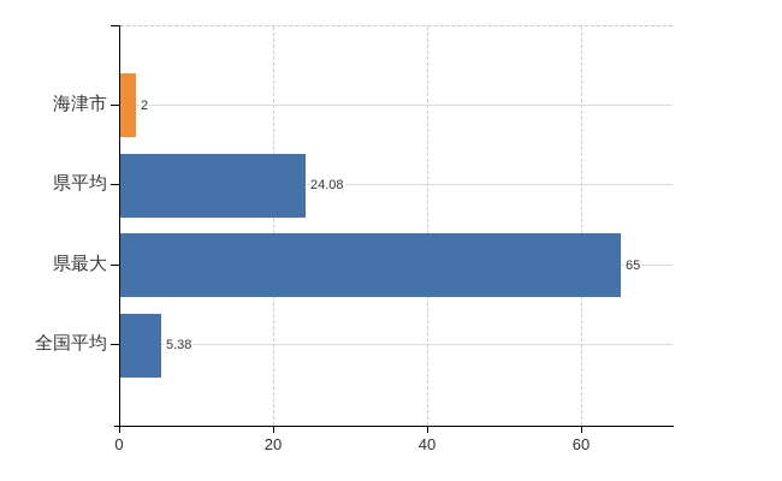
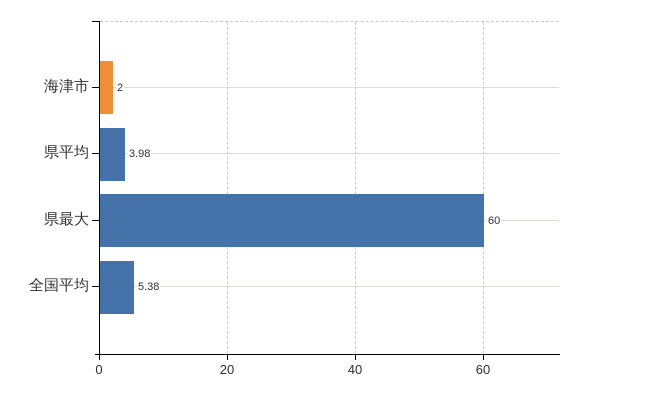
県平均: 24.08 -> 3.98
県最大: 65 -> 60
